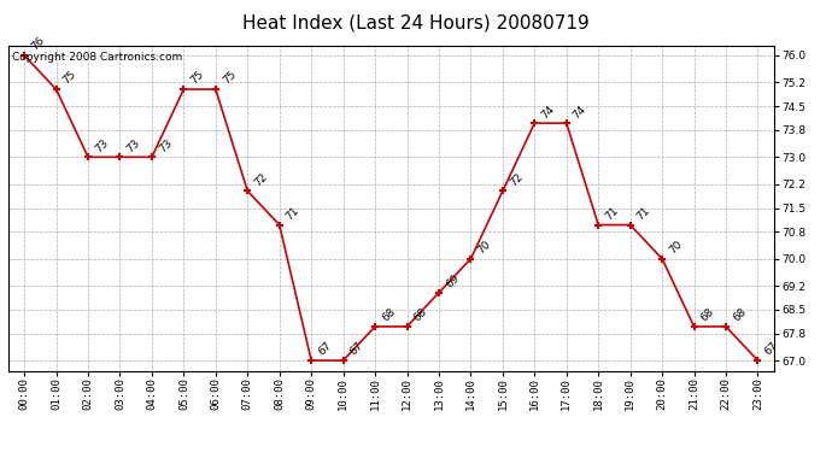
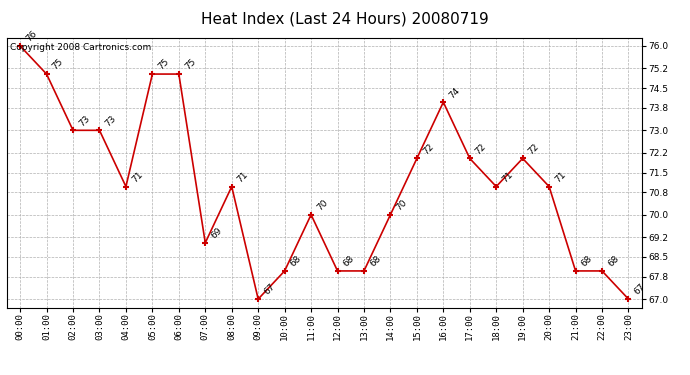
04:00: 73 -> 71
07:00: 72 -> 69
10:00: 67 -> 68
11:00: 68 -> 70
13:00: 69 -> 68
17:00: 74 -> 72
19:00: 71 -> 72
20:00: 70 -> 71
